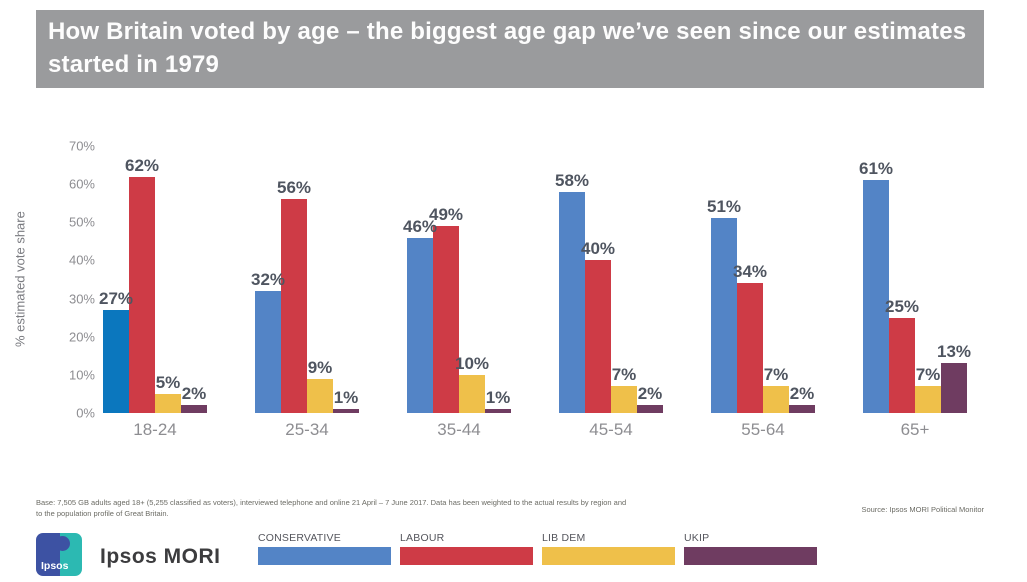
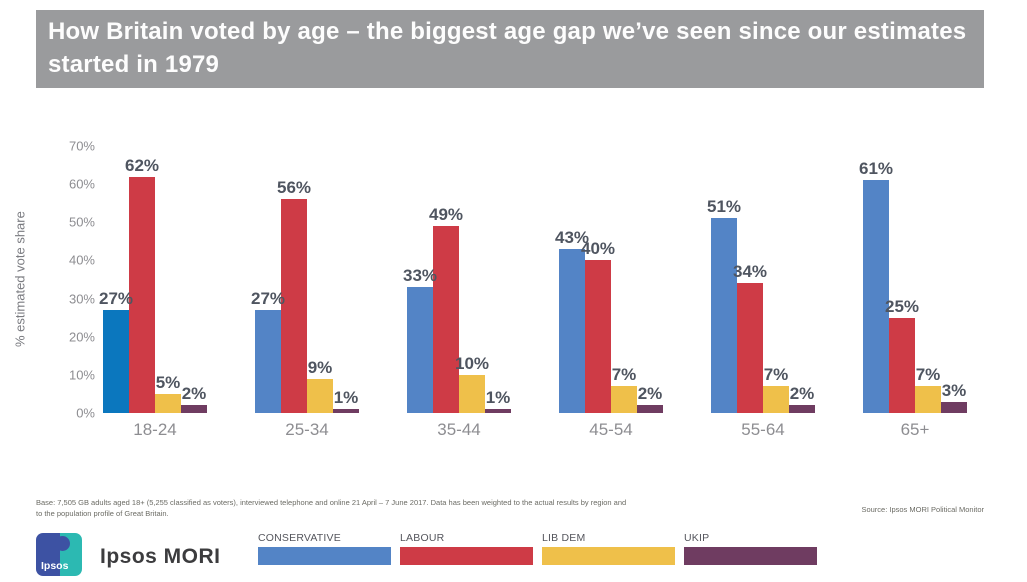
CONSERVATIVE/25-34: 32% -> 27%
CONSERVATIVE/35-44: 46% -> 33%
CONSERVATIVE/45-54: 58% -> 43%
UKIP/65+: 13% -> 3%
